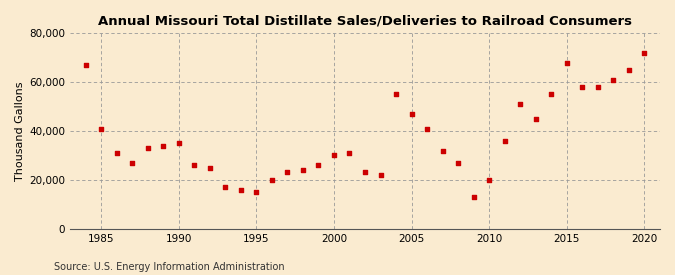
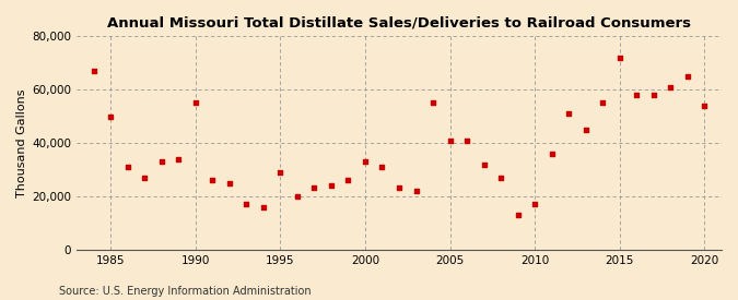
1985: 41,000 -> 50,000
1990: 35,000 -> 55,000
1995: 15,000 -> 29,000
2000: 30,000 -> 33,000
2005: 47,000 -> 41,000
2010: 20,000 -> 17,000
2015: 68,000 -> 72,000
2020: 72,000 -> 54,000
